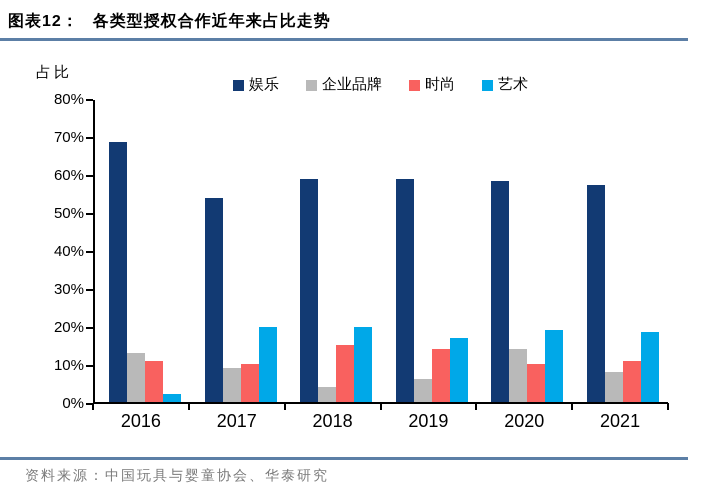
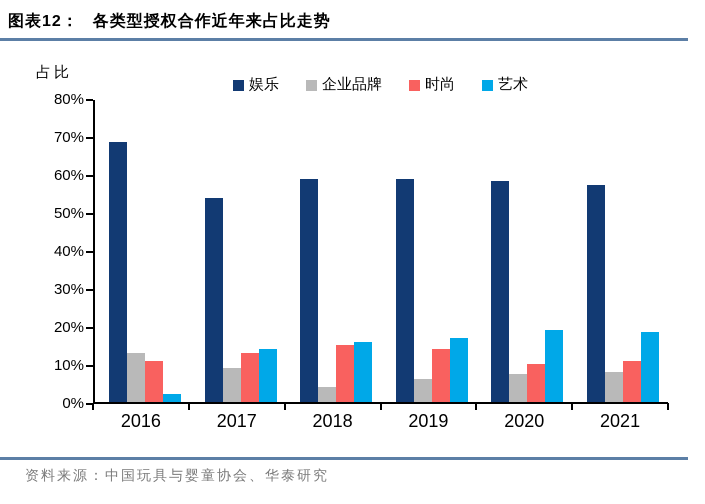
时尚/2017: 10% -> 13%
艺术/2017: 20% -> 14%
艺术/2018: 20% -> 16%
企业品牌/2020: 14% -> 8%
